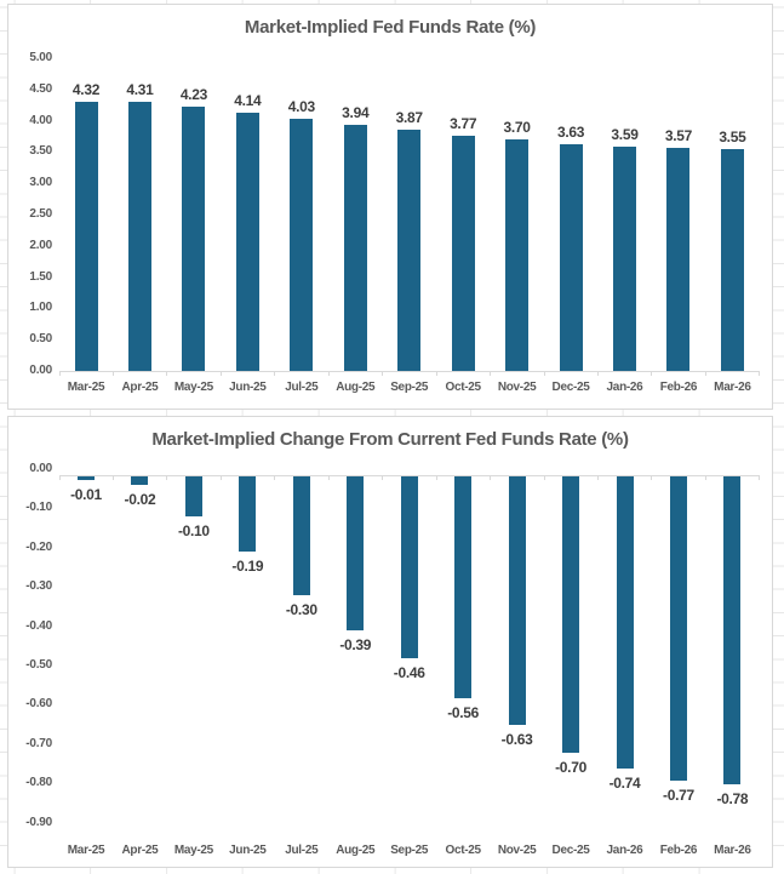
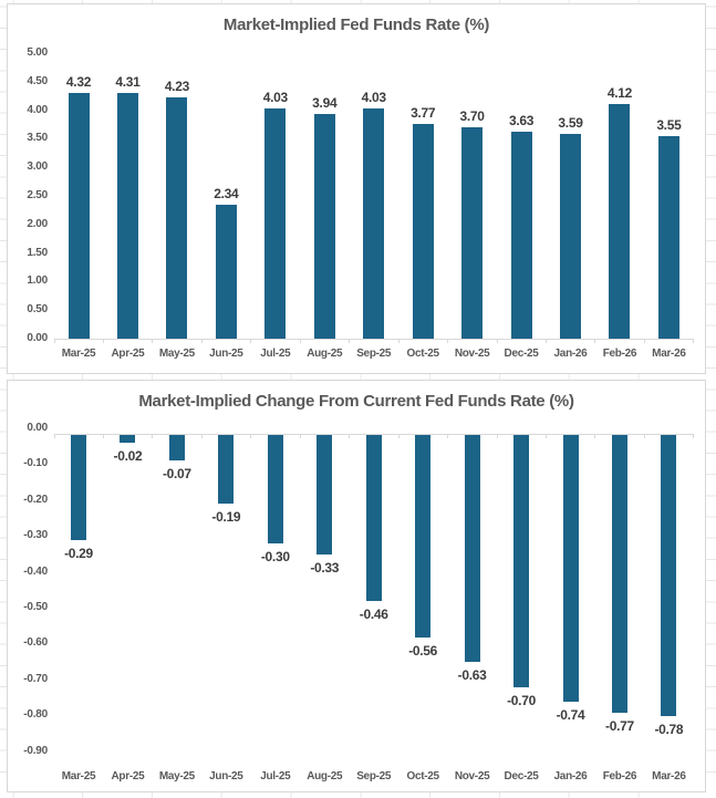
Market-Implied Fed Funds Rate (%)/Jun-25: 4.14 -> 2.34
Market-Implied Fed Funds Rate (%)/Sep-25: 3.87 -> 4.03
Market-Implied Fed Funds Rate (%)/Feb-26: 3.57 -> 4.12
Market-Implied Change From Current Fed Funds Rate (%)/Mar-25: -0.01 -> -0.29
Market-Implied Change From Current Fed Funds Rate (%)/May-25: -0.10 -> -0.07
Market-Implied Change From Current Fed Funds Rate (%)/Aug-25: -0.39 -> -0.33
